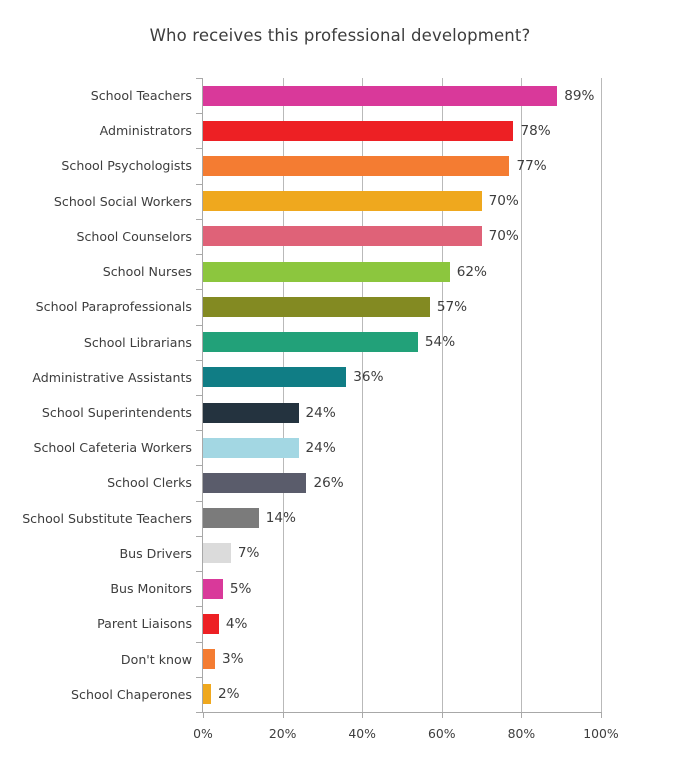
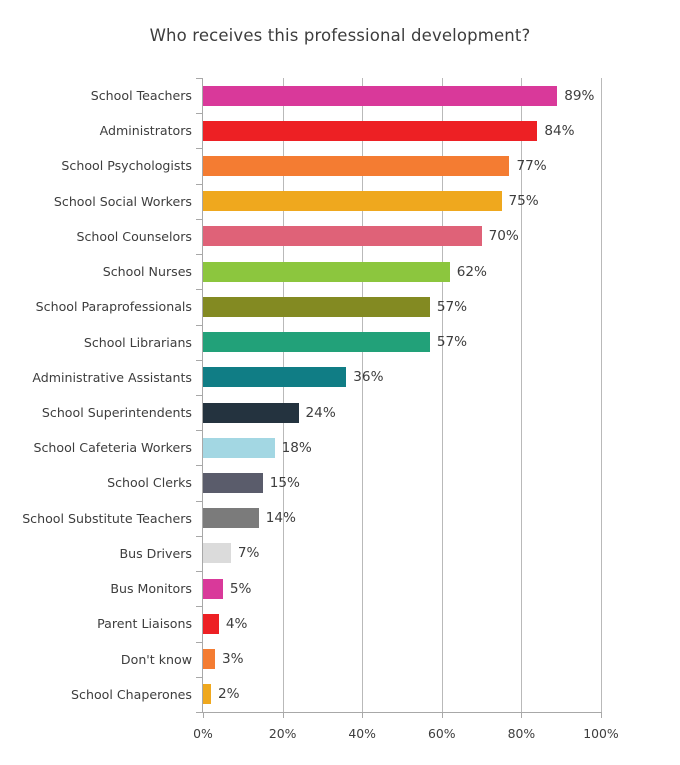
Administrators: 78% -> 84%
School Social Workers: 70% -> 75%
School Librarians: 54% -> 57%
School Cafeteria Workers: 24% -> 18%
School Clerks: 26% -> 15%
